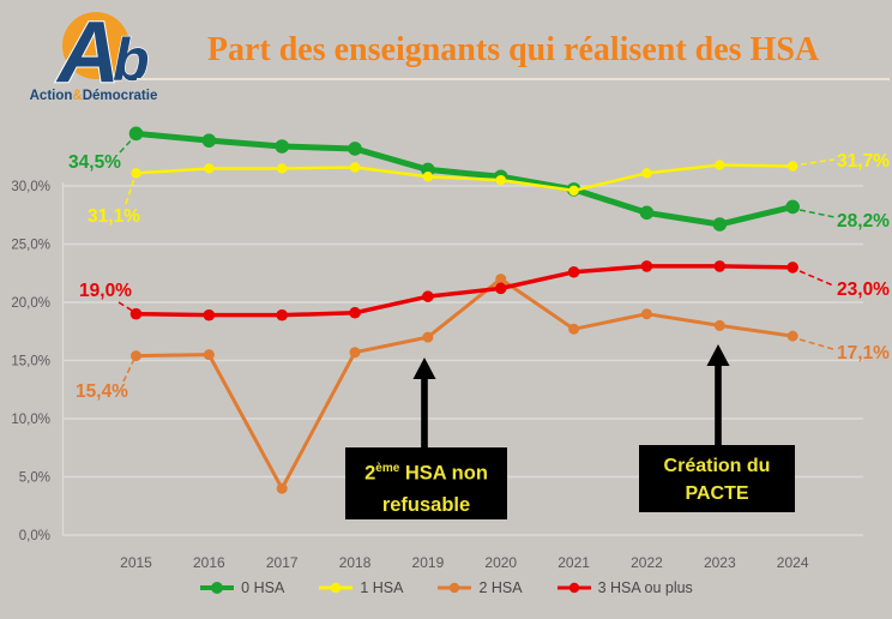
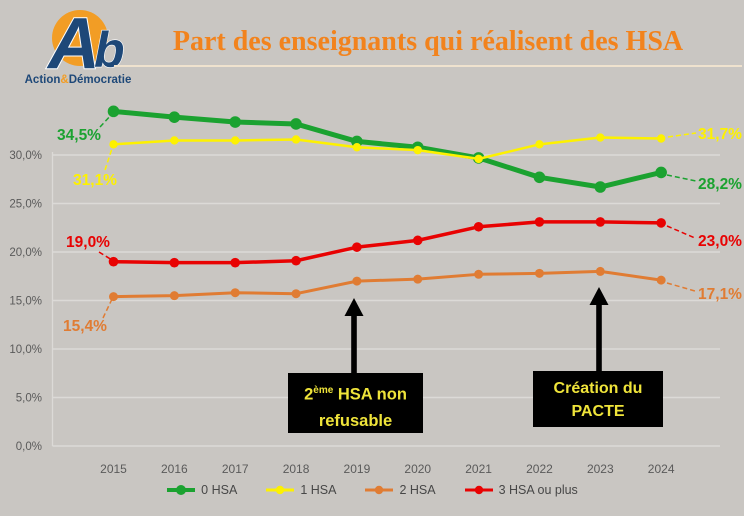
2 HSA/2017: 4% -> 16%
2 HSA/2020: 22% -> 17%
2 HSA/2022: 19% -> 18%
